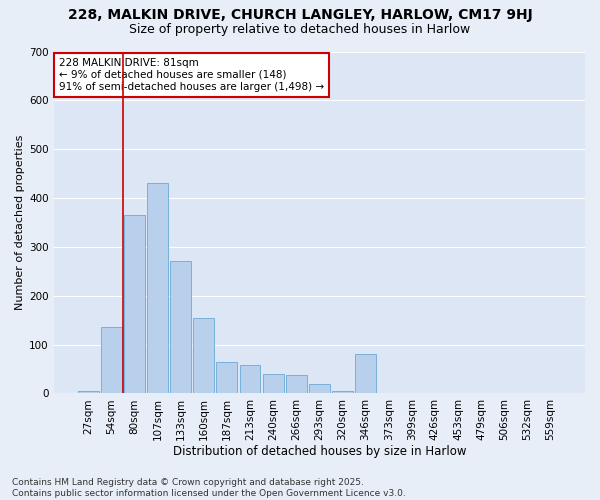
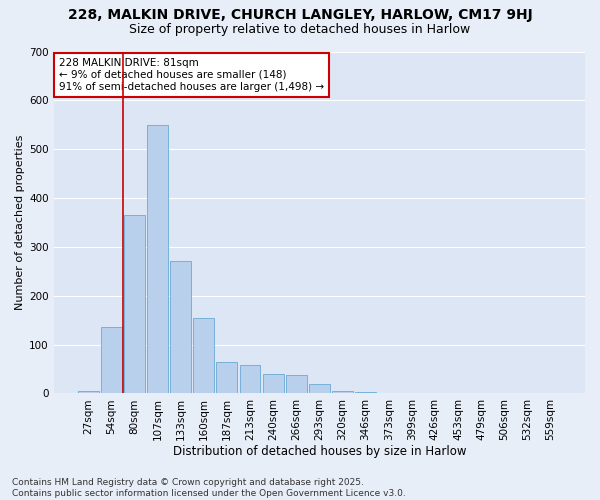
107sqm: 430 -> 550
346sqm: 80 -> 3
